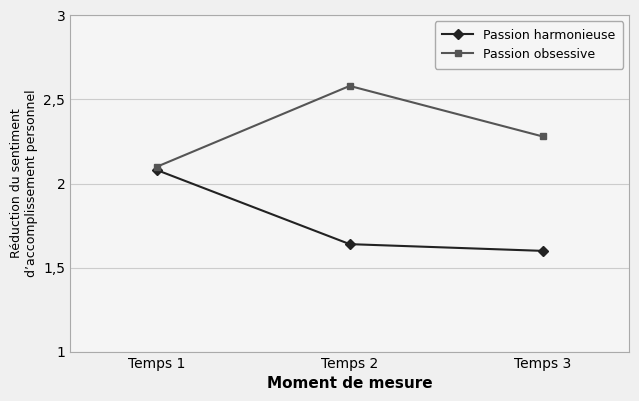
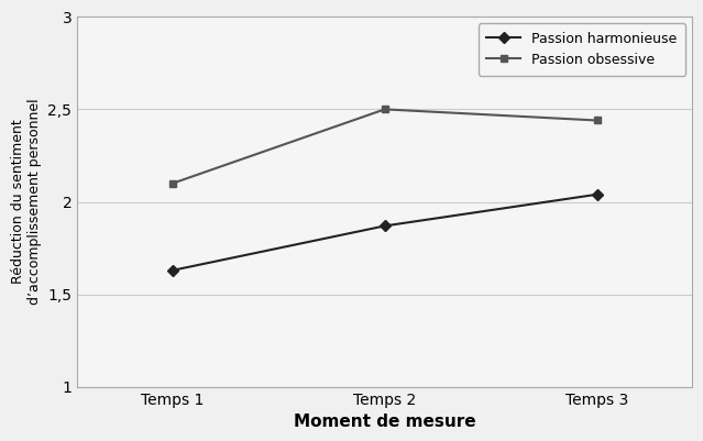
Passion harmonieuse/Temps 1: 2,08 -> 1,63
Passion harmonieuse/Temps 2: 1,64 -> 1,87
Passion obsessive/Temps 2: 2,58 -> 2,50
Passion harmonieuse/Temps 3: 1,60 -> 2,04
Passion obsessive/Temps 3: 2,28 -> 2,44
